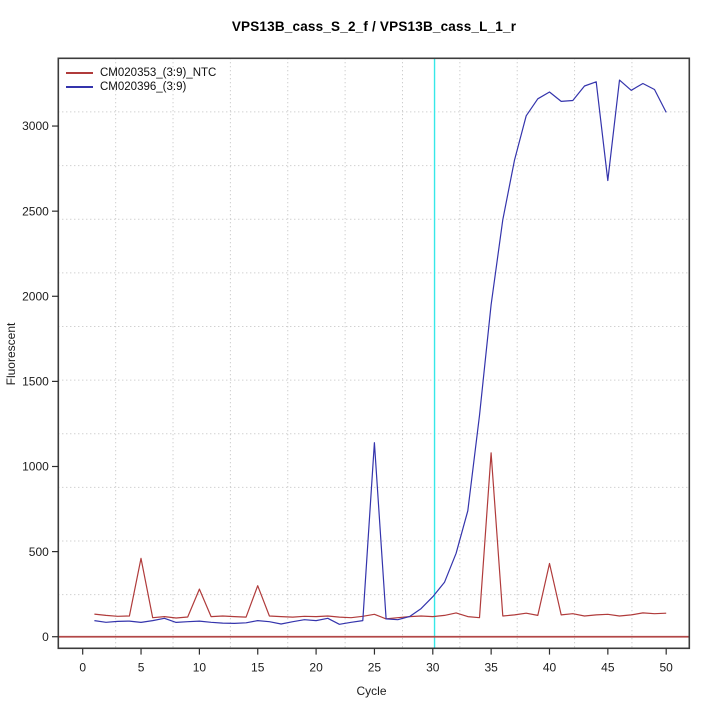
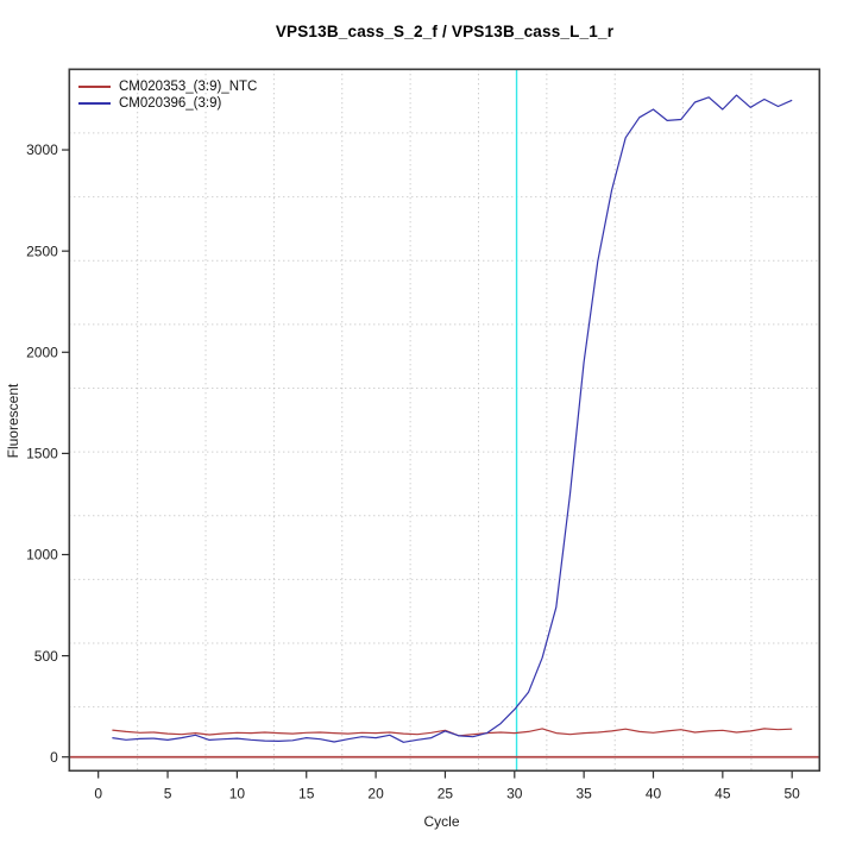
CM020353_(3:9)_NTC/5: 460 -> 120
CM020353_(3:9)_NTC/10: 280 -> 120
CM020353_(3:9)_NTC/15: 300 -> 120
CM020396_(3:9)/25: 1140 -> 130
CM020353_(3:9)_NTC/35: 1080 -> 120
CM020353_(3:9)_NTC/40: 430 -> 120
CM020396_(3:9)/45: 2680 -> 3200
CM020396_(3:9)/50: 3080 -> 3240
